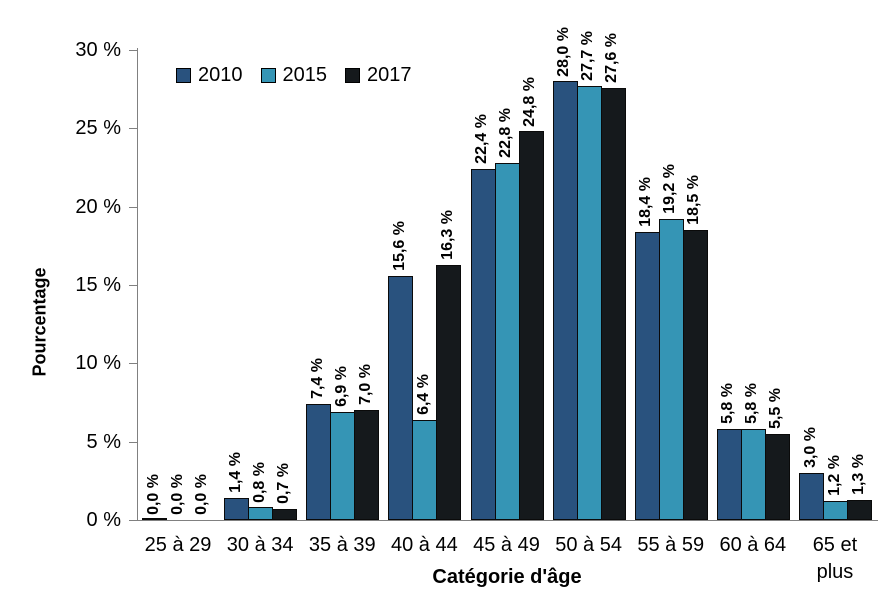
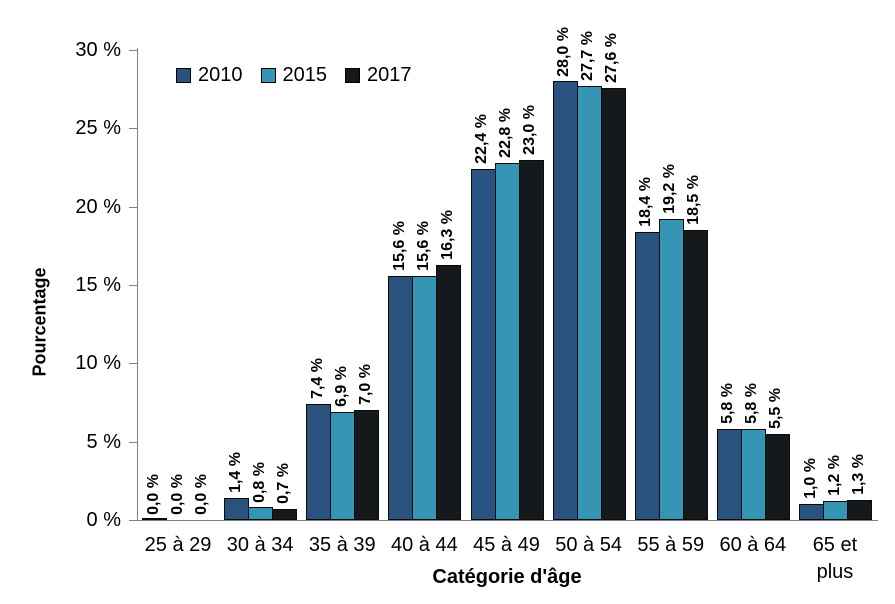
2015/40 à 44: 6,4 -> 15,6
2017/45 à 49: 24,8 -> 23,0
2010/65 et plus: 3,0 -> 1,0
